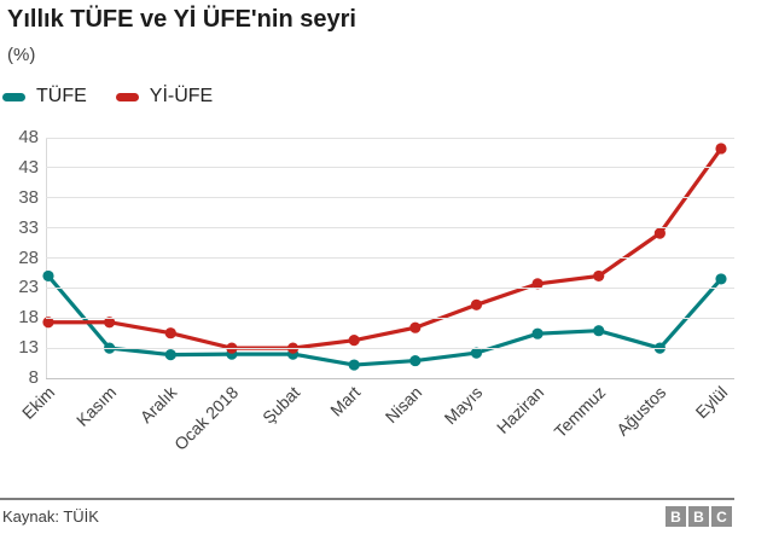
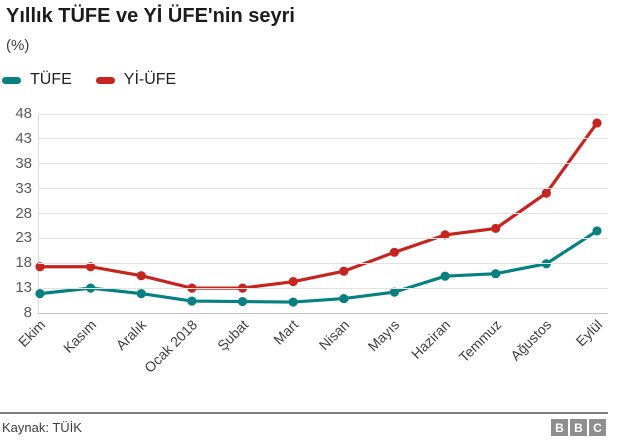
TÜFE/Ekim: 25 -> 12
TÜFE/Ocak 2018: 12 -> 10
TÜFE/Şubat: 12 -> 10
TÜFE/Ağustos: 13 -> 18
